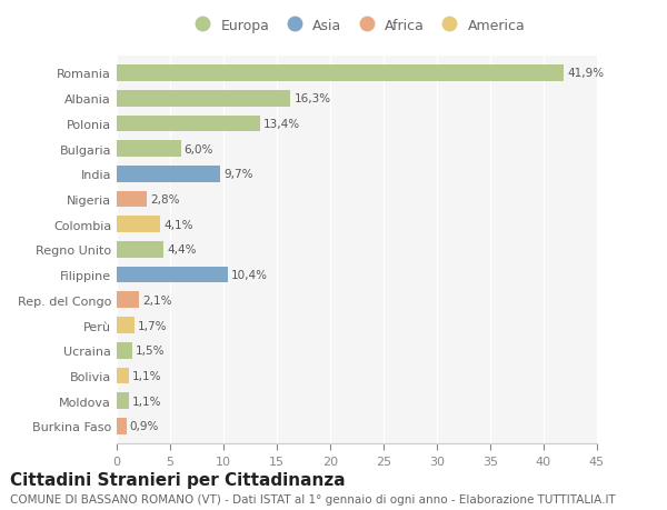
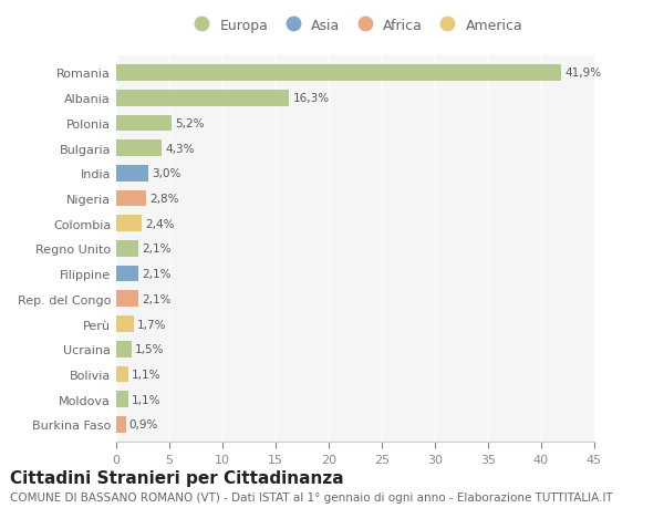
Polonia: 13,4% -> 5,2%
Bulgaria: 6,0% -> 4,3%
India: 9,7% -> 3,0%
Colombia: 4,1% -> 2,4%
Regno Unito: 4,4% -> 2,1%
Filippine: 10,4% -> 2,1%
